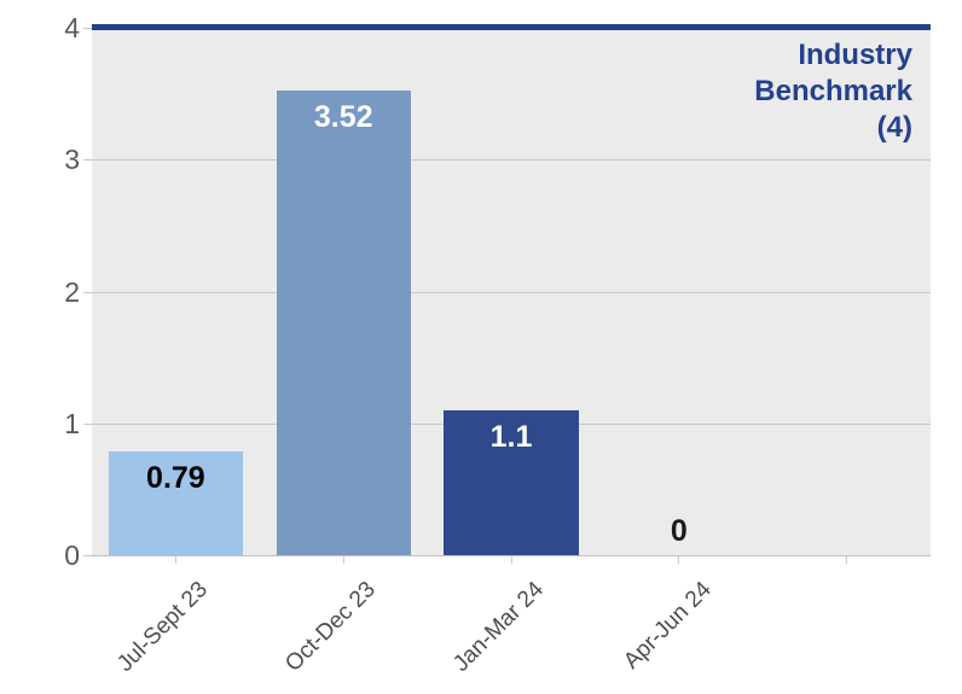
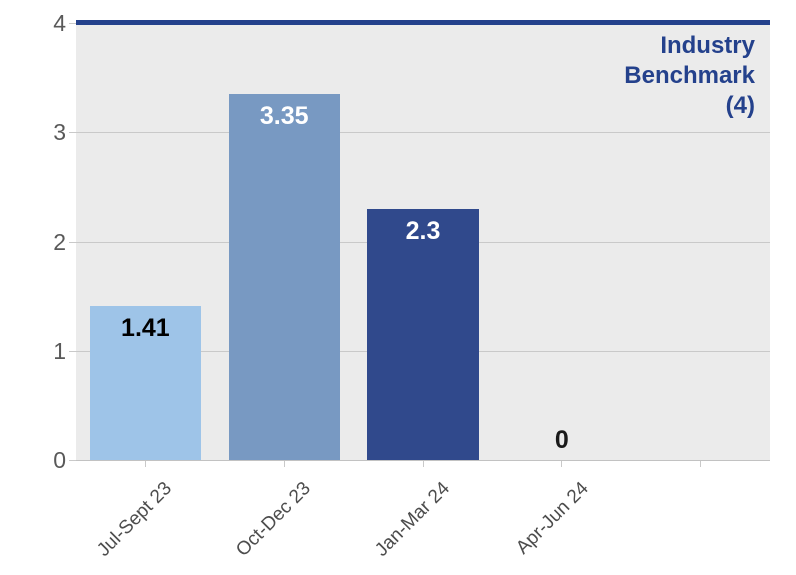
Jul-Sept 23: 0.79 -> 1.41
Oct-Dec 23: 3.52 -> 3.35
Jan-Mar 24: 1.1 -> 2.3
